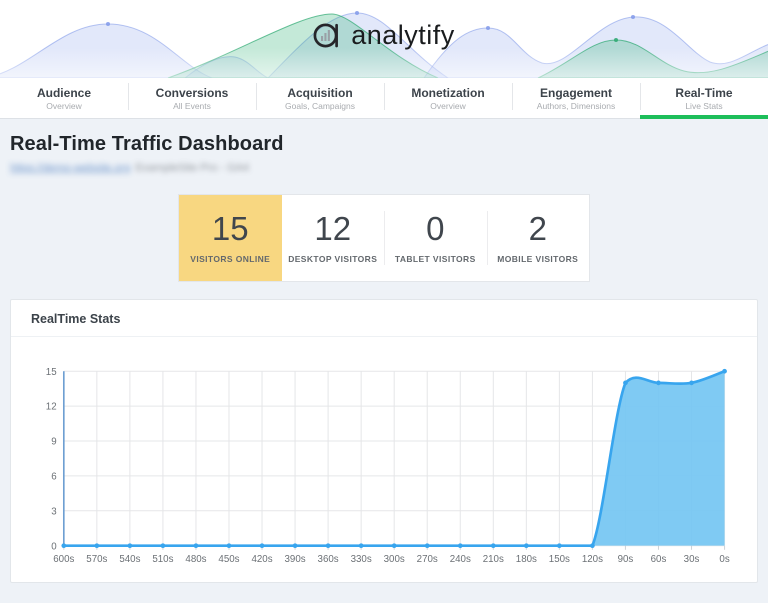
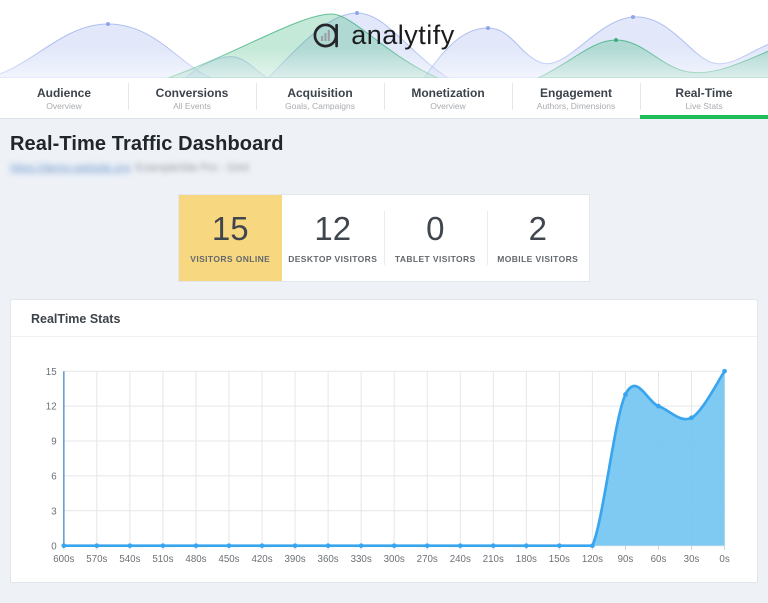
90s: 14 -> 13
60s: 14 -> 12
30s: 14 -> 11
